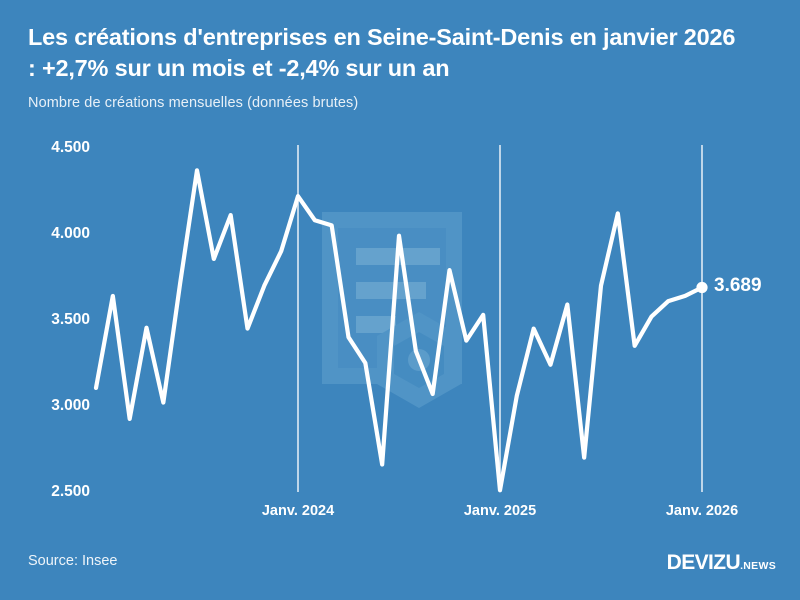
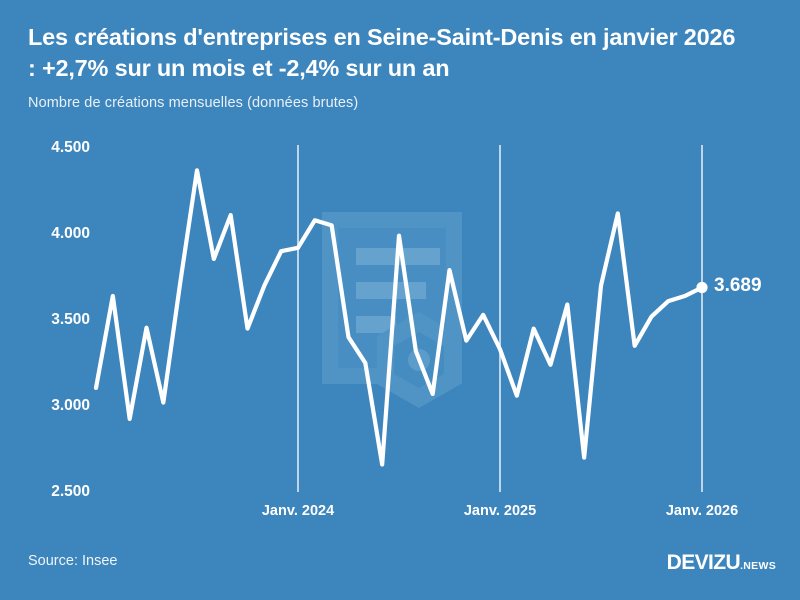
Janv. 2024: 4220 -> 3920
Janv. 2025: 2510 -> 3330
